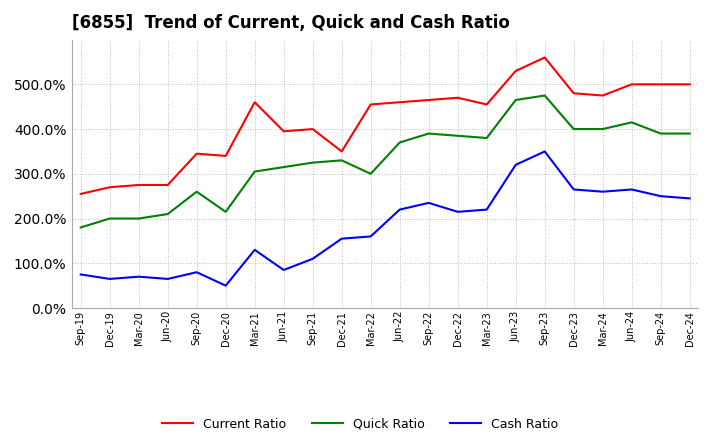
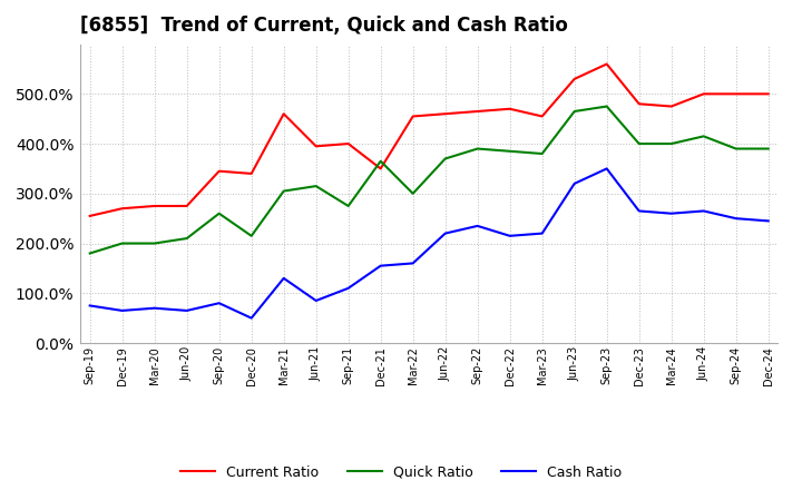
Quick Ratio/Sep-21: 325% -> 275%
Quick Ratio/Dec-21: 330% -> 365%
